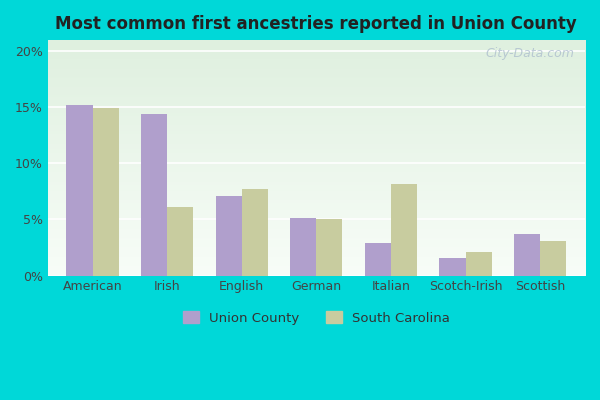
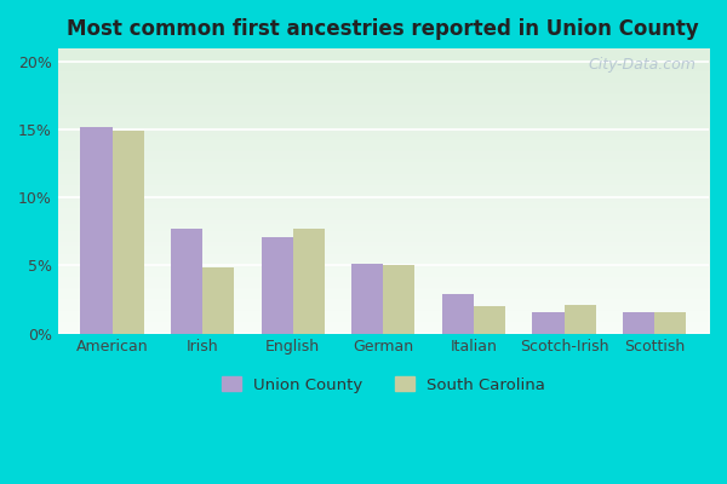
Union County/Irish: 14.4% -> 7.7%
South Carolina/Irish: 6.1% -> 4.9%
South Carolina/Italian: 8.2% -> 2.0%
Union County/Scottish: 3.7% -> 1.6%
South Carolina/Scottish: 3.1% -> 1.6%
